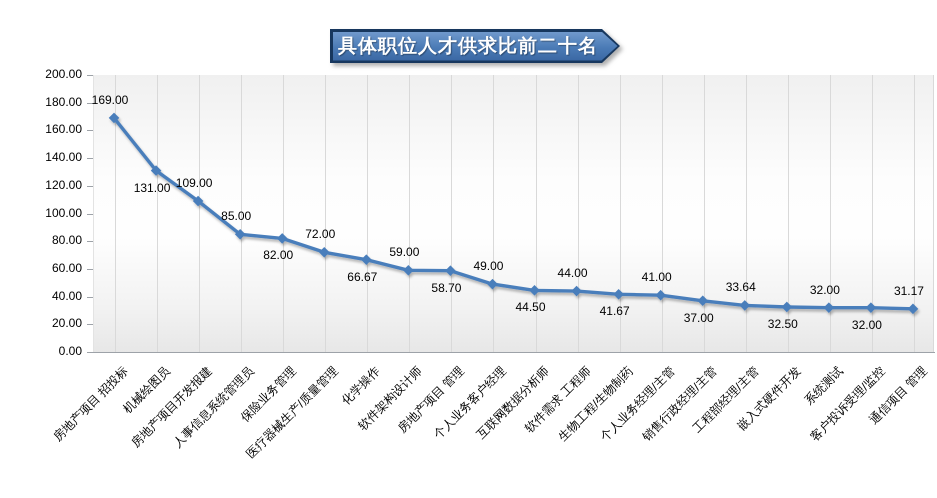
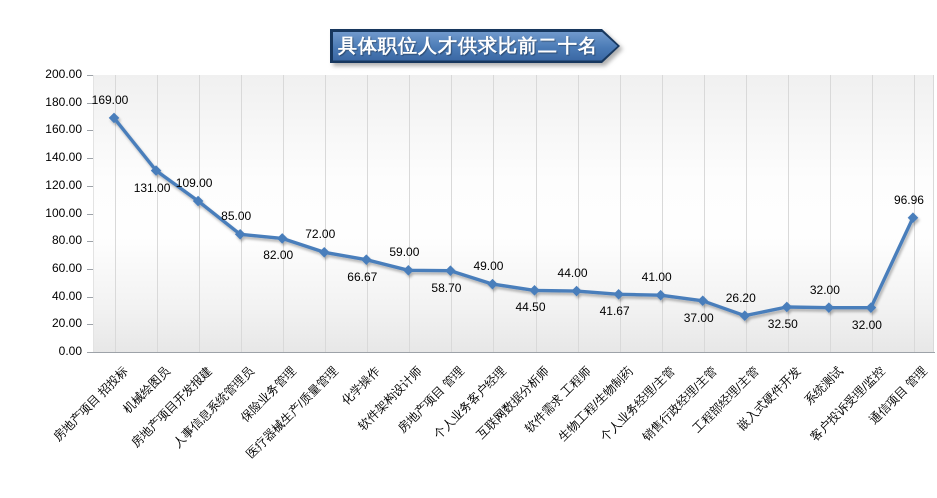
工程部经理/主管: 33.64 -> 26.20
通信项目 管理: 31.17 -> 96.96
